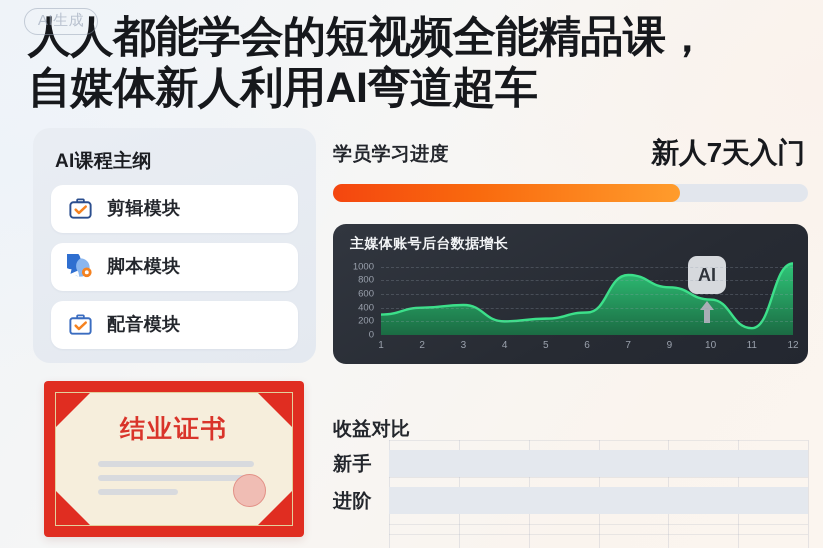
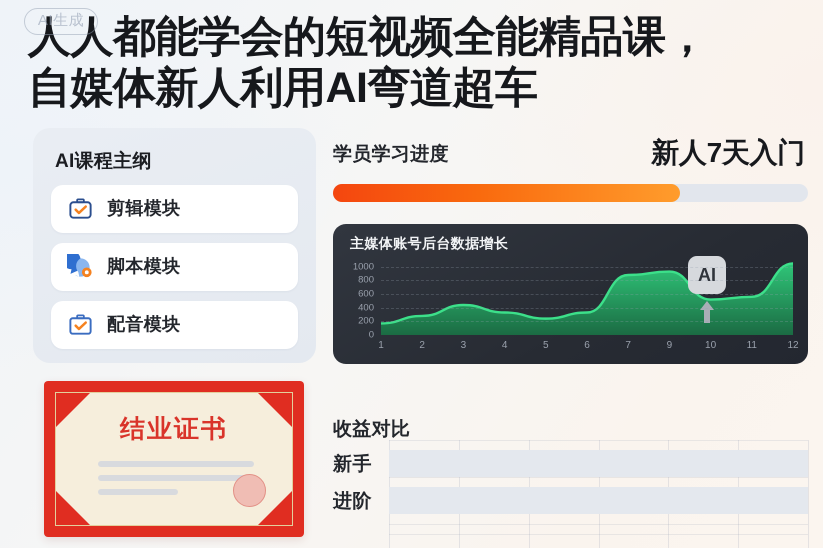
1: 300 -> 200
2: 400 -> 300
4: 200 -> 300
9: 700 -> 900
11: 100 -> 600
